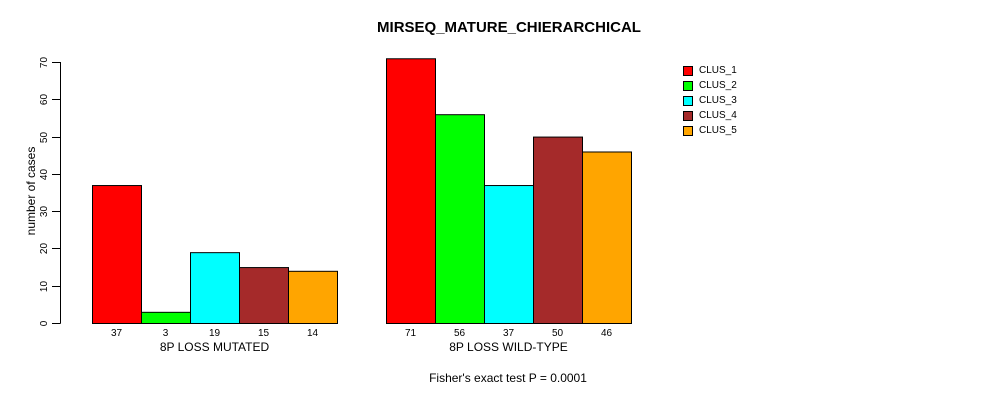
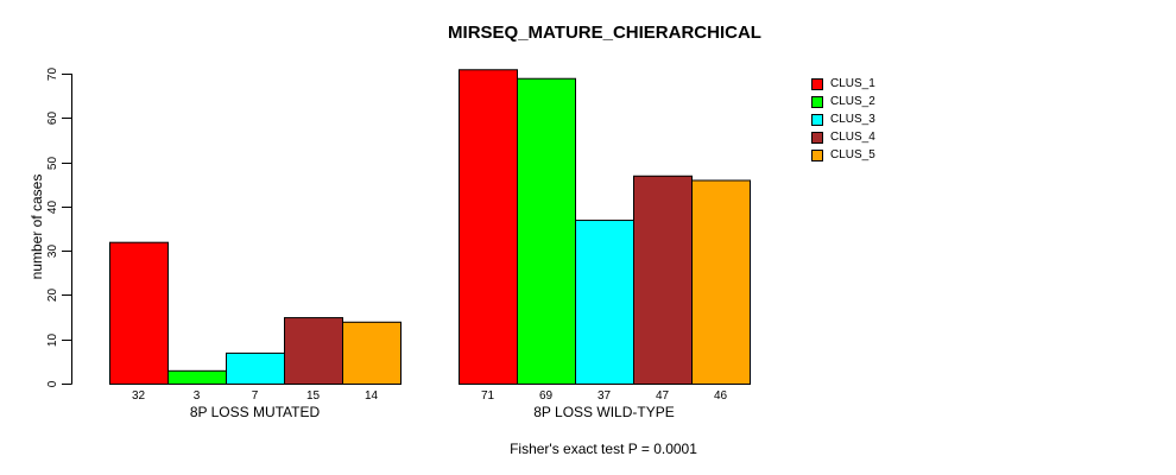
CLUS_1/8P LOSS MUTATED: 37 -> 32
CLUS_3/8P LOSS MUTATED: 19 -> 7
CLUS_2/8P LOSS WILD-TYPE: 56 -> 69
CLUS_4/8P LOSS WILD-TYPE: 50 -> 47
